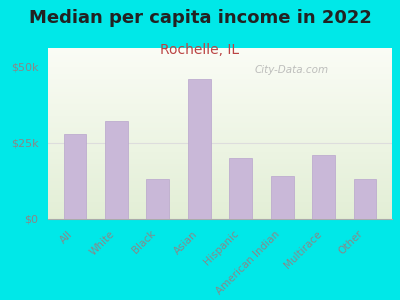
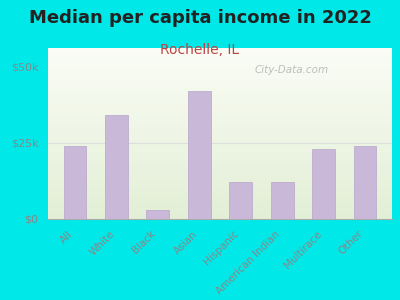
All: $28k -> $24k
White: $32k -> $34k
Black: $13k -> $3k
Asian: $46k -> $42k
Hispanic: $20k -> $12k
American Indian: $14k -> $12k
Multirace: $21k -> $23k
Other: $13k -> $24k
